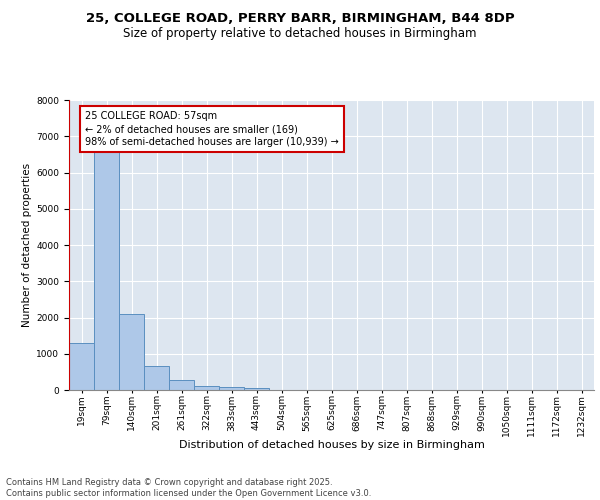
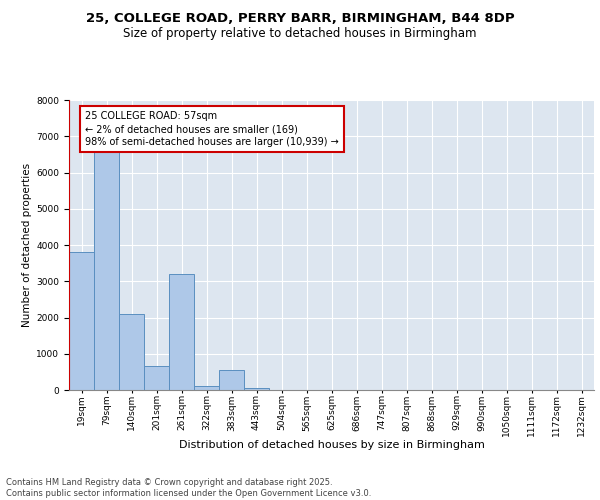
19sqm: 1300 -> 3800
261sqm: 280 -> 3200
383sqm: 90 -> 550
